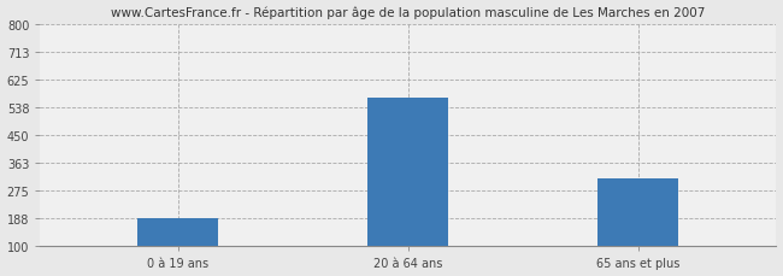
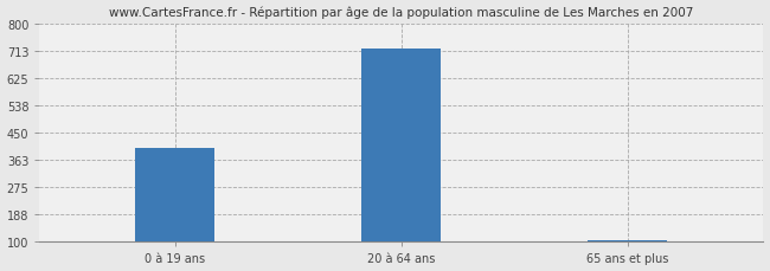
0 à 19 ans: 190 -> 400
20 à 64 ans: 570 -> 720
65 ans et plus: 315 -> 107
